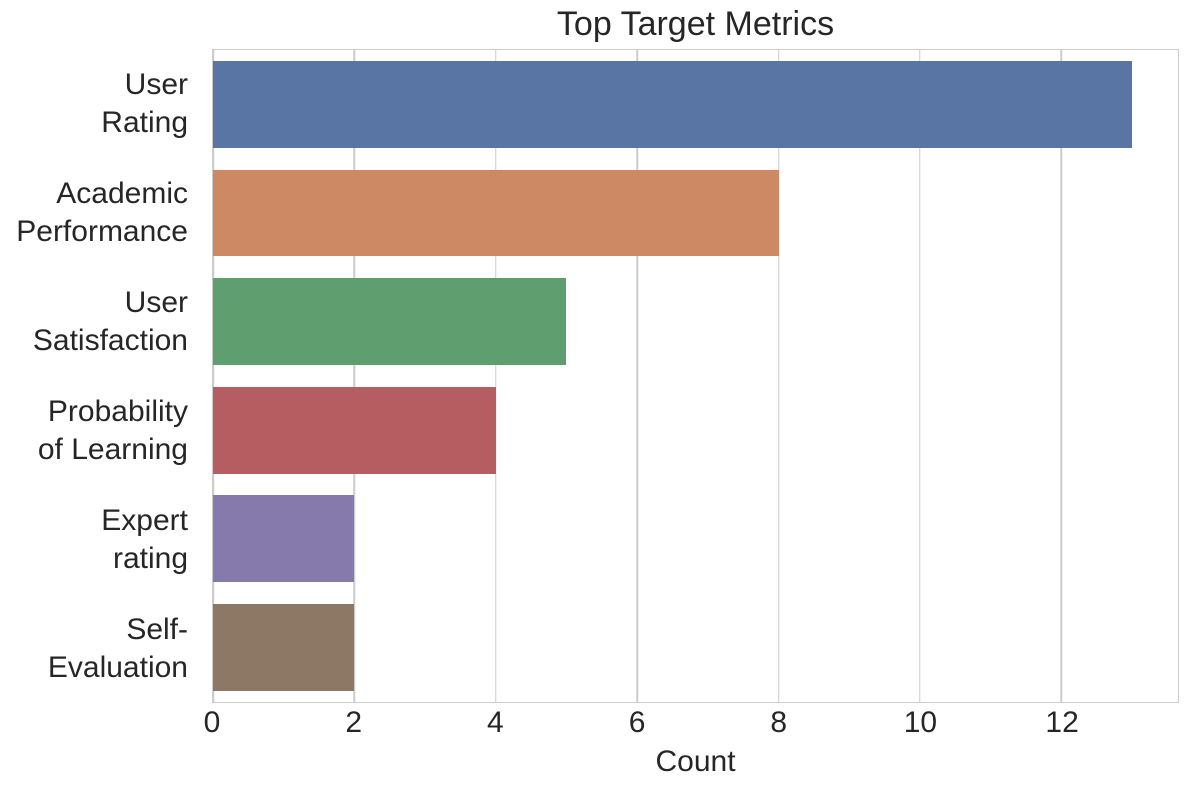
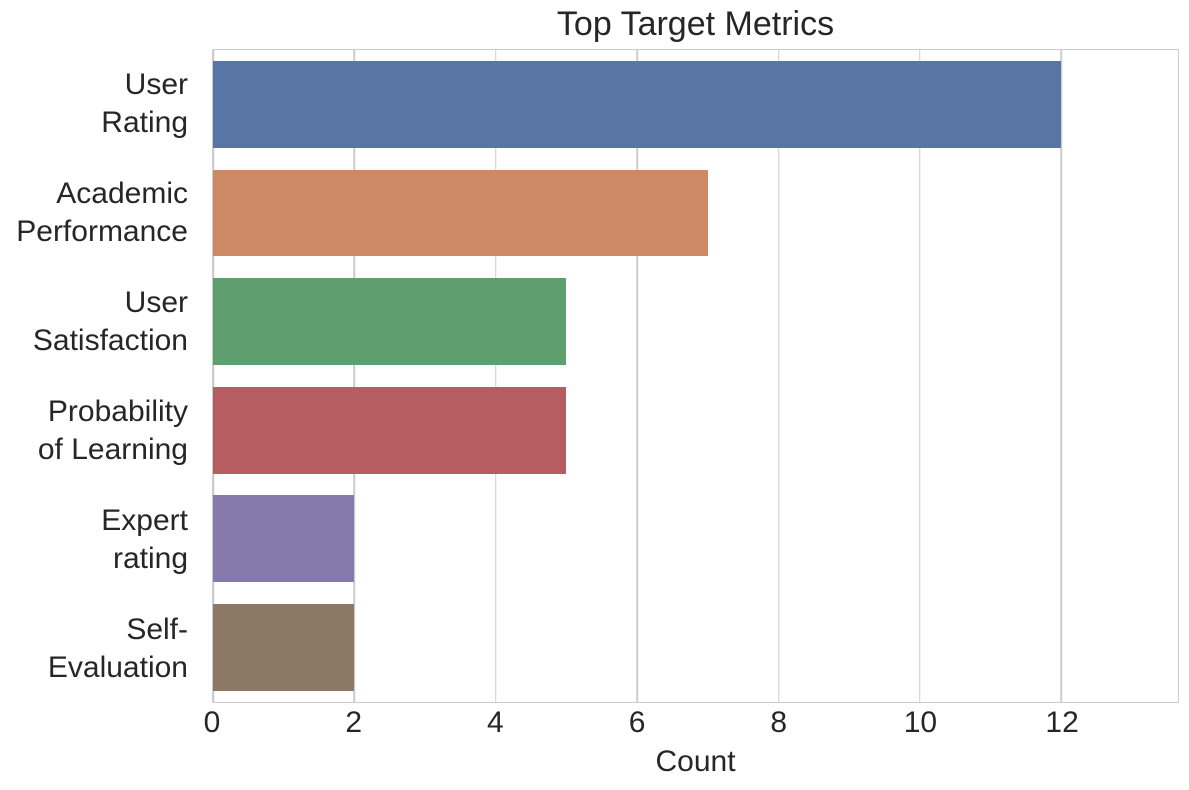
User Rating: 13 -> 12
Academic Performance: 8 -> 7
Probability of Learning: 4 -> 5
